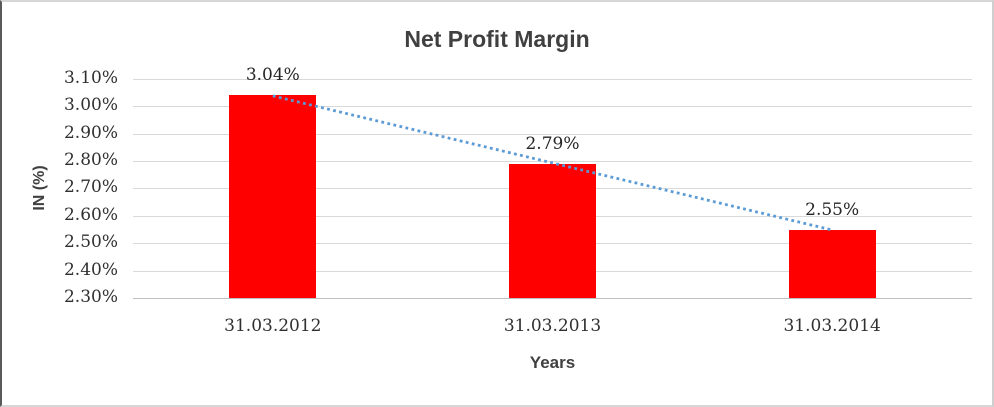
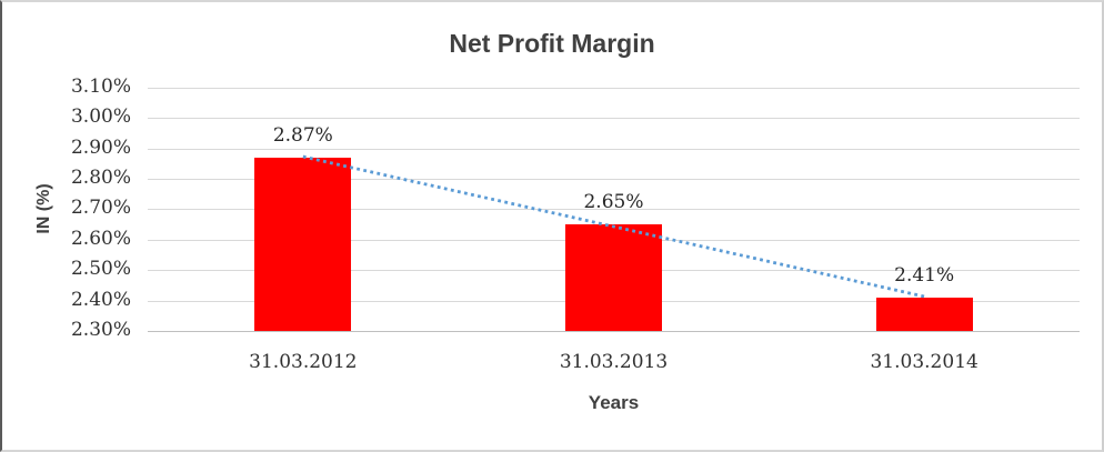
31.03.2012: 3.04% -> 2.87%
31.03.2013: 2.79% -> 2.65%
31.03.2014: 2.55% -> 2.41%
